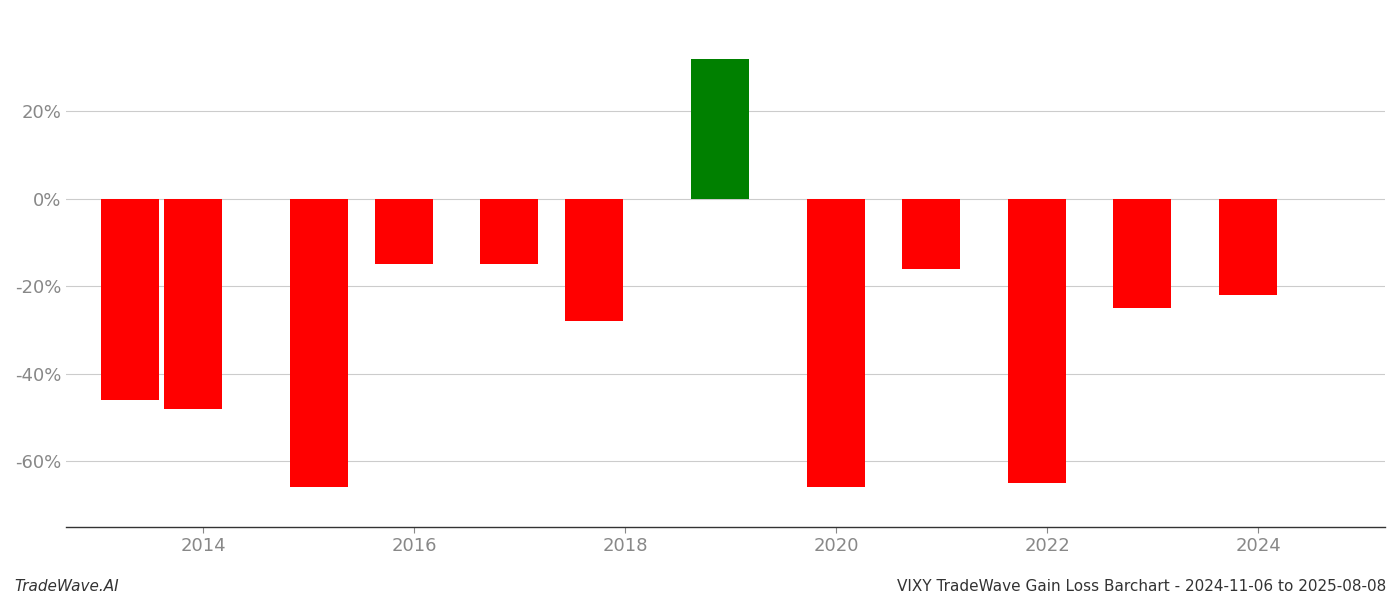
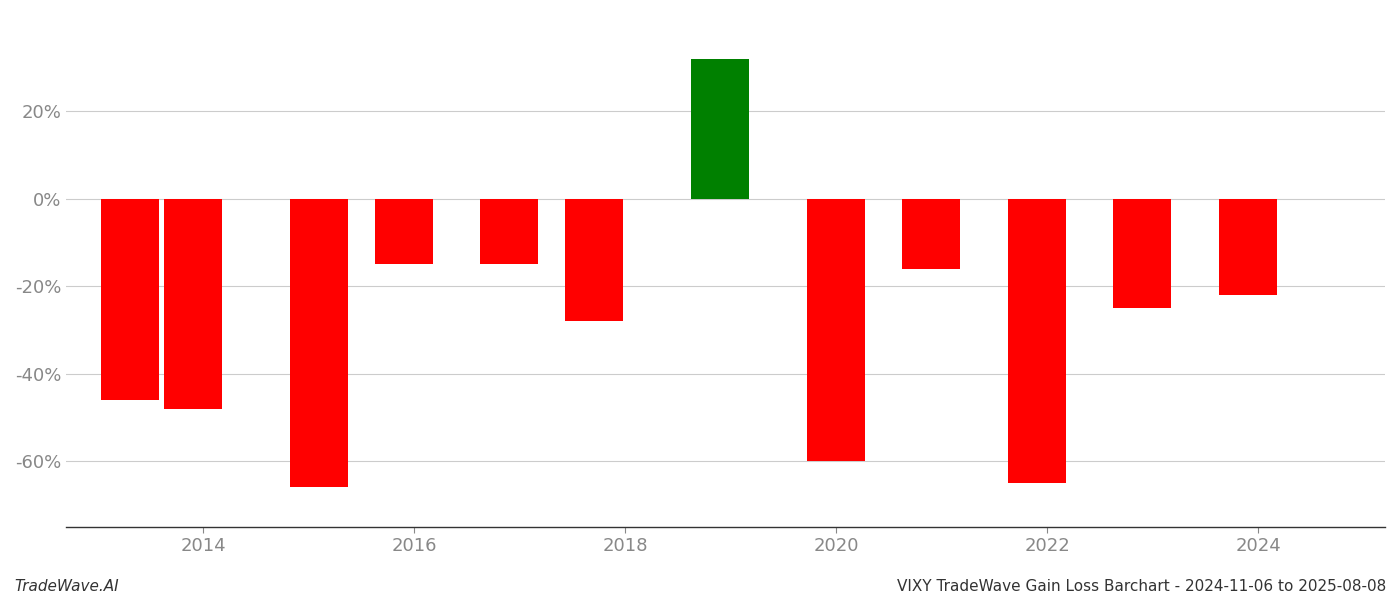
2020: -66% -> -60%
